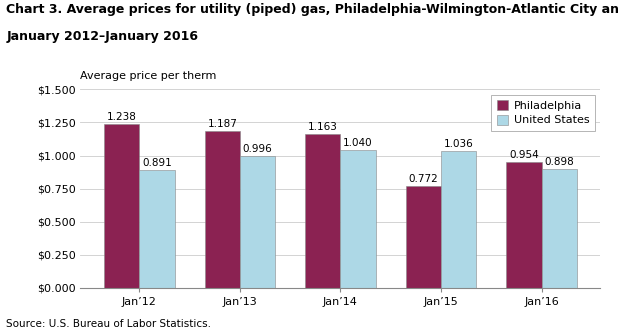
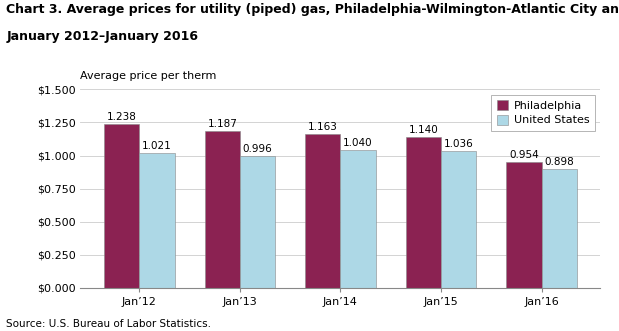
United States/Jan’12: 0.891 -> 1.021
Philadelphia/Jan’15: 0.772 -> 1.140
